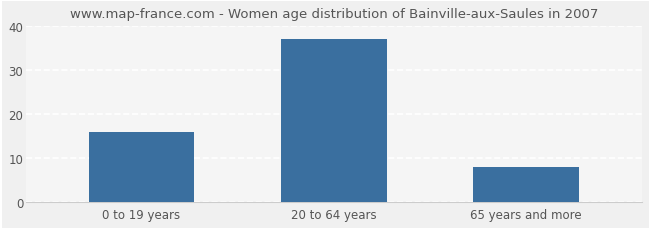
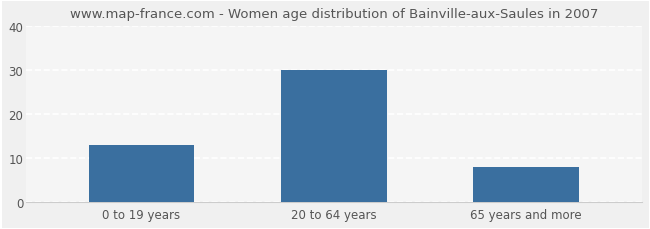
0 to 19 years: 16 -> 13
20 to 64 years: 37 -> 30
